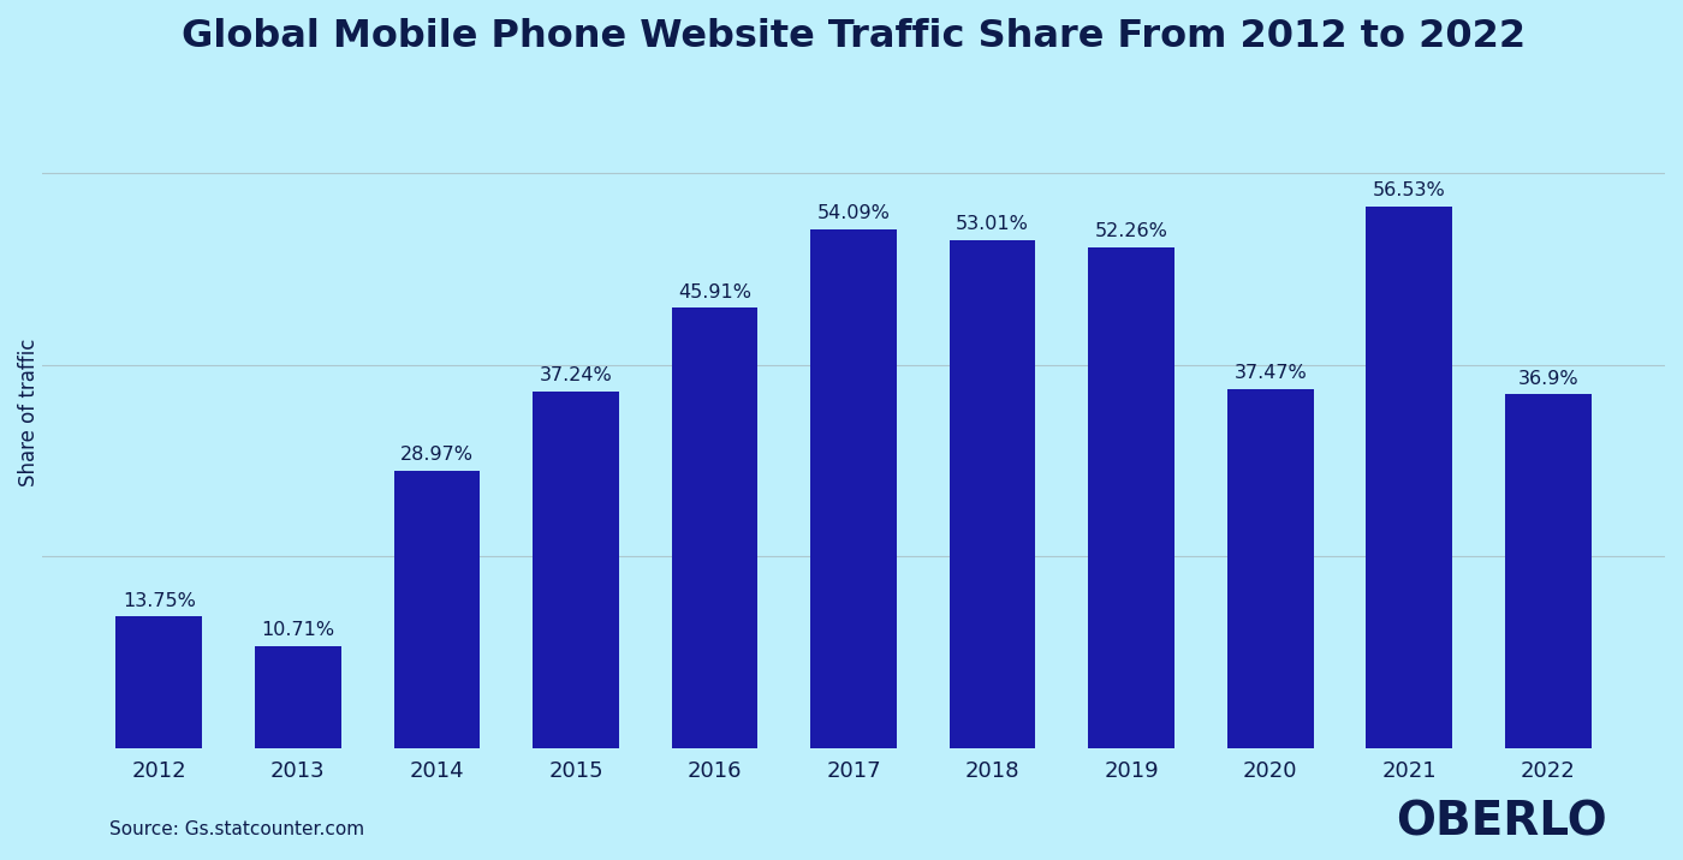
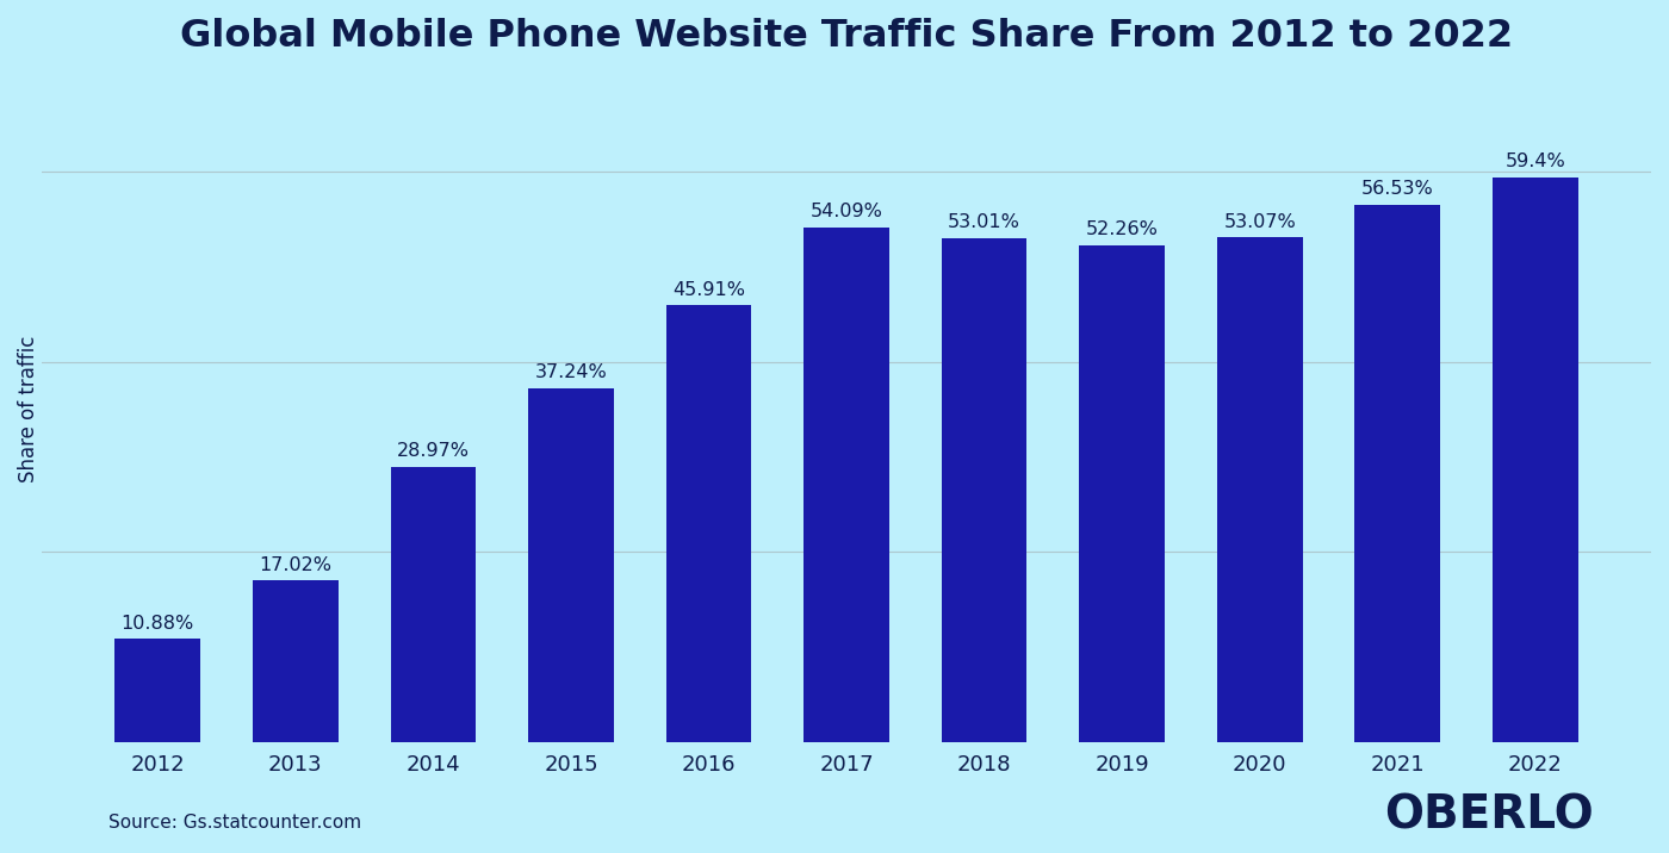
2012: 13.75% -> 10.88%
2013: 10.71% -> 17.02%
2020: 37.47% -> 53.07%
2022: 36.9% -> 59.4%
